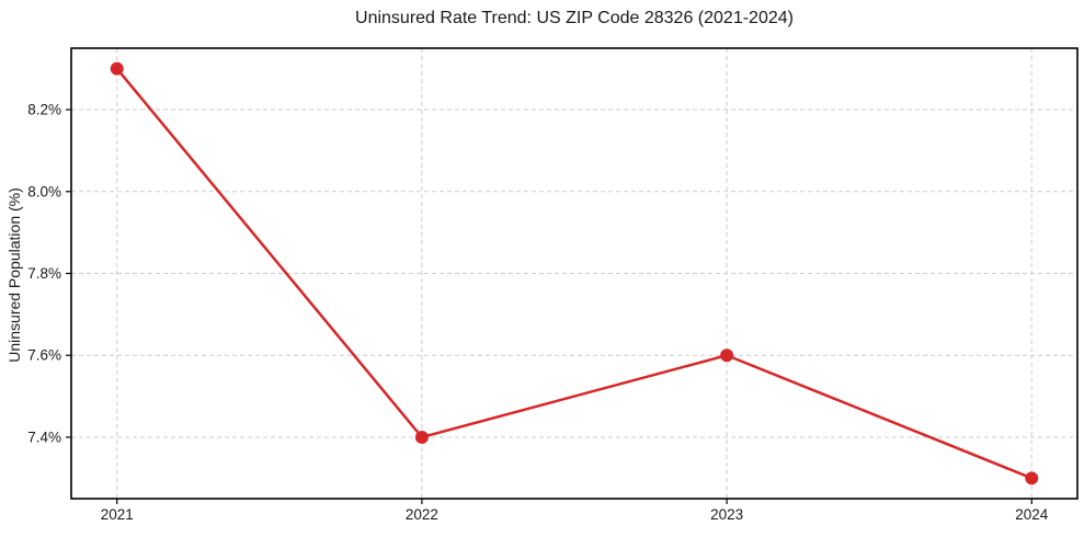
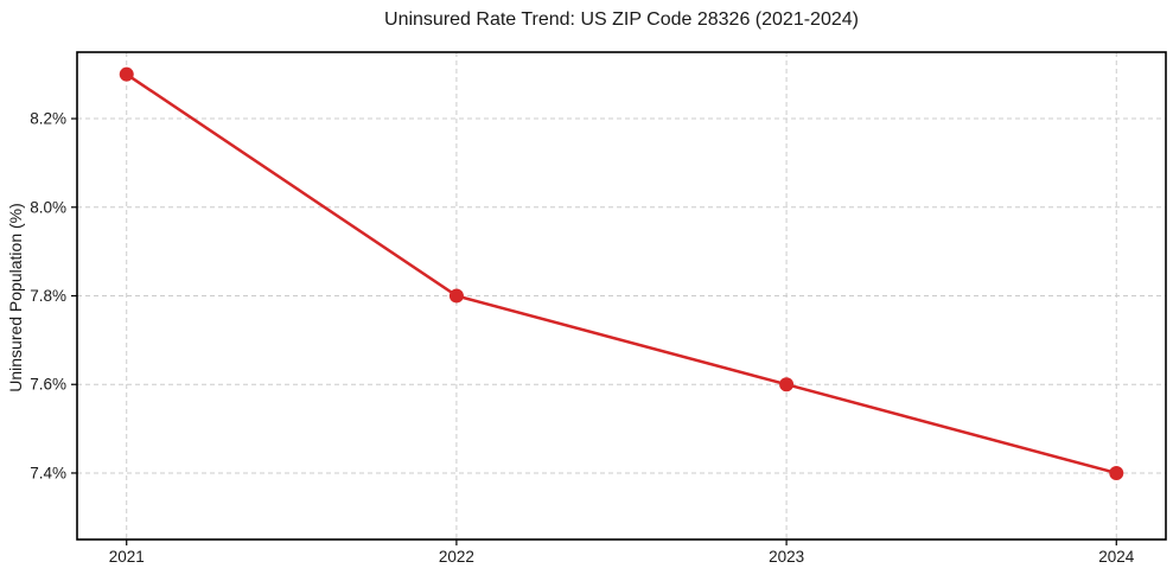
2022: 7.4% -> 7.8%
2024: 7.3% -> 7.4%
